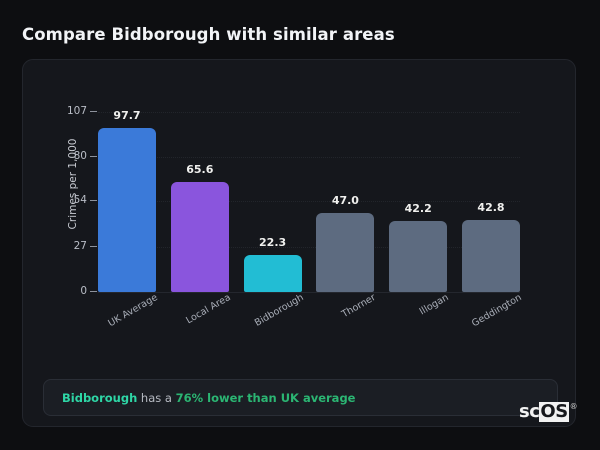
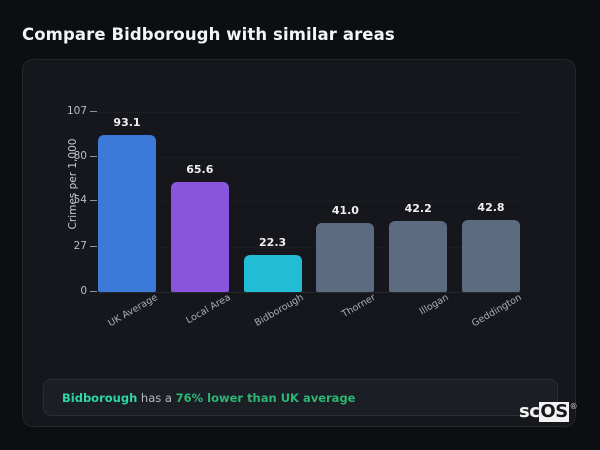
UK Average: 97.7 -> 93.1
Thorner: 47.0 -> 41.0
